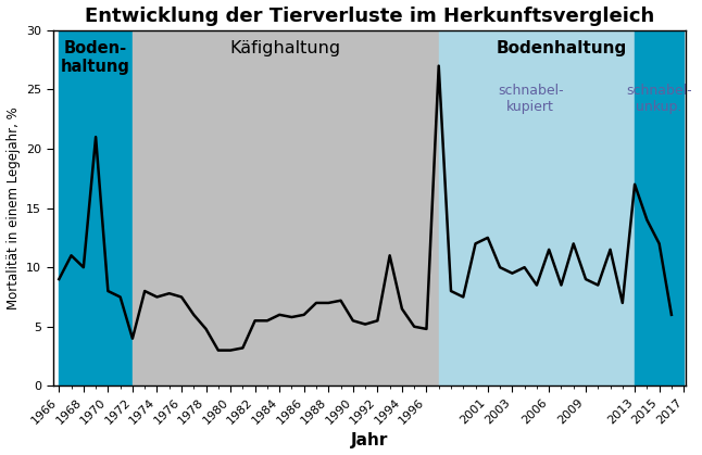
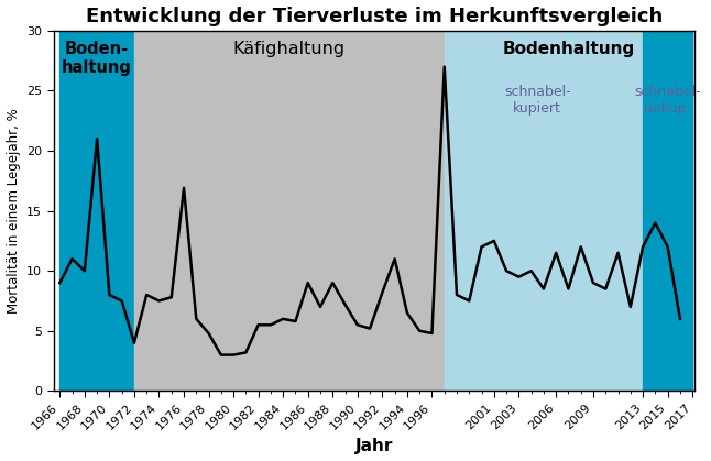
1976: 7.5 -> 16.9
1986: 6.0 -> 9.0
1988: 7.0 -> 9.0
1992: 5.5 -> 8.2
2013: 17.0 -> 12.0
